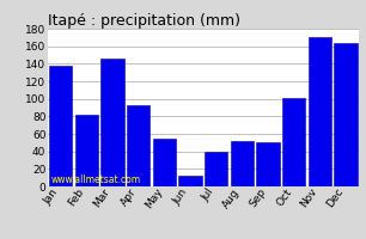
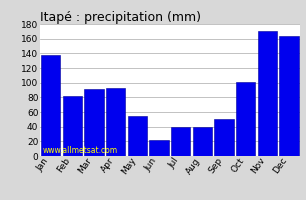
Mar: 146 -> 92
Jun: 12 -> 22
Aug: 52 -> 39
